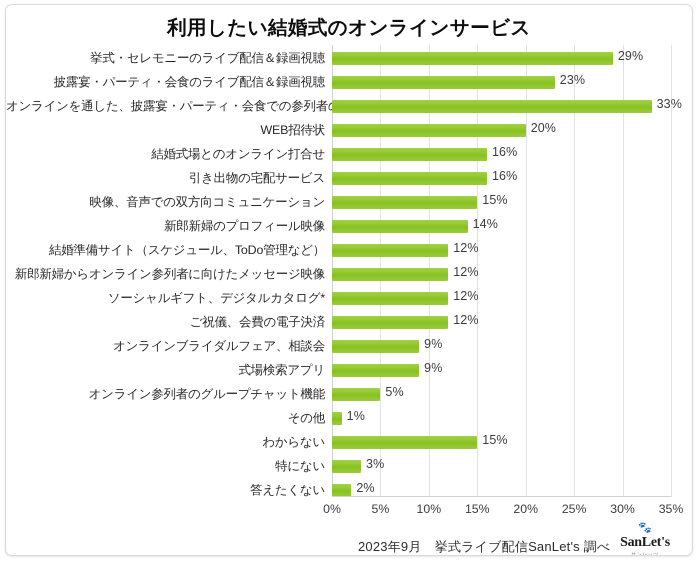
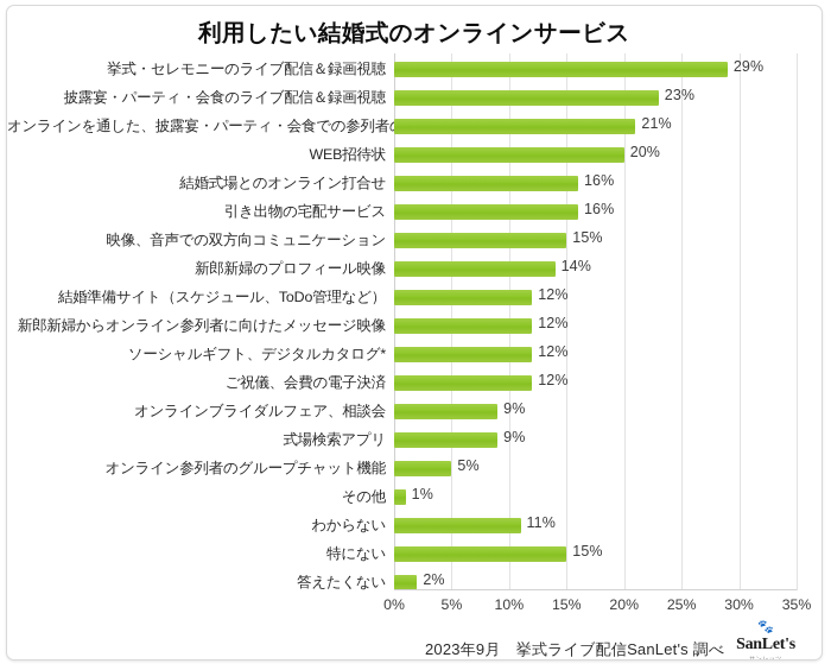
オンラインを通した、披露宴・パーティ・会食での参列者のス…: 33% -> 21%
わからない: 15% -> 11%
特にない: 3% -> 15%
